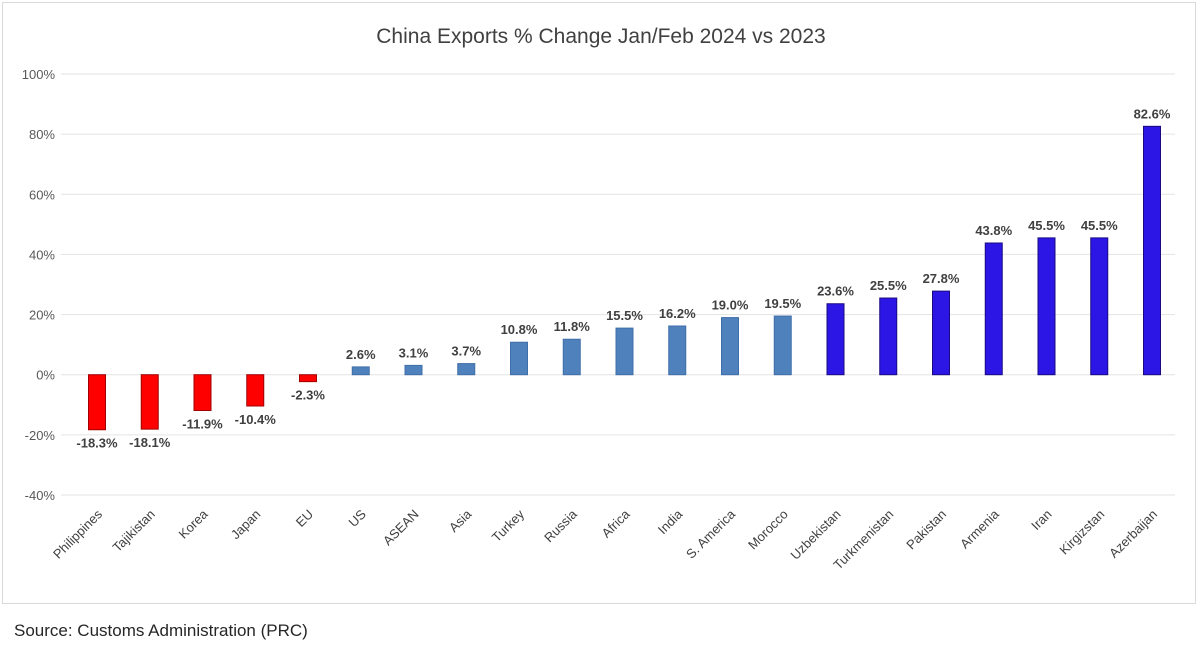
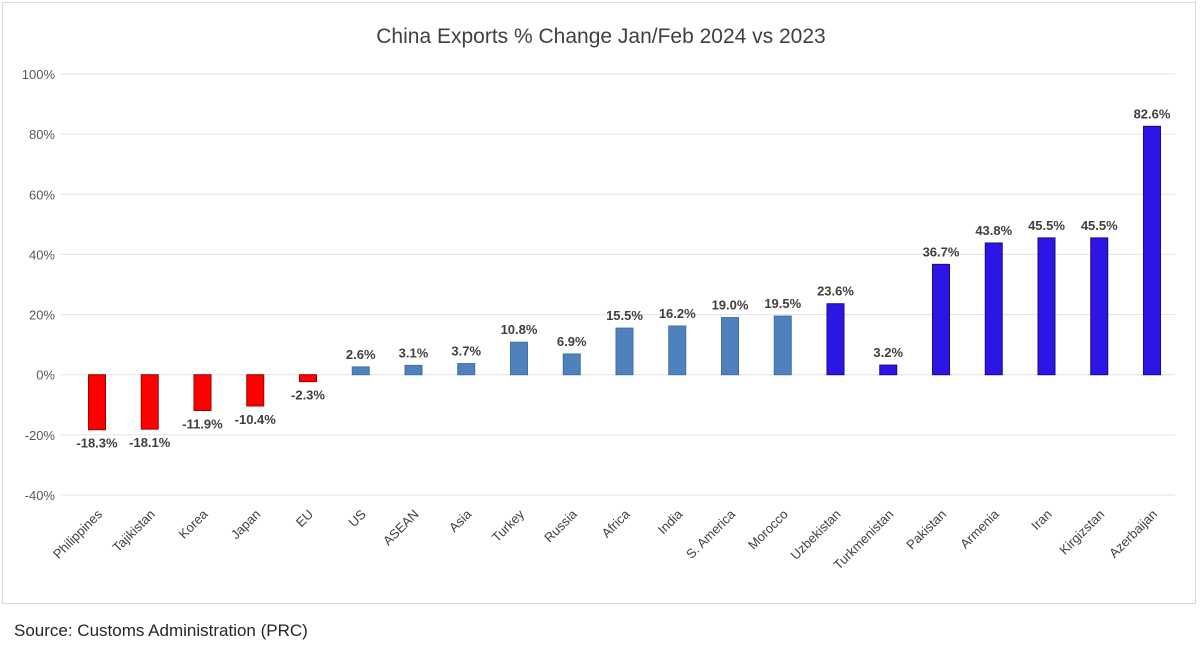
Russia: 11.8% -> 6.9%
Turkmenistan: 25.5% -> 3.2%
Pakistan: 27.8% -> 36.7%
